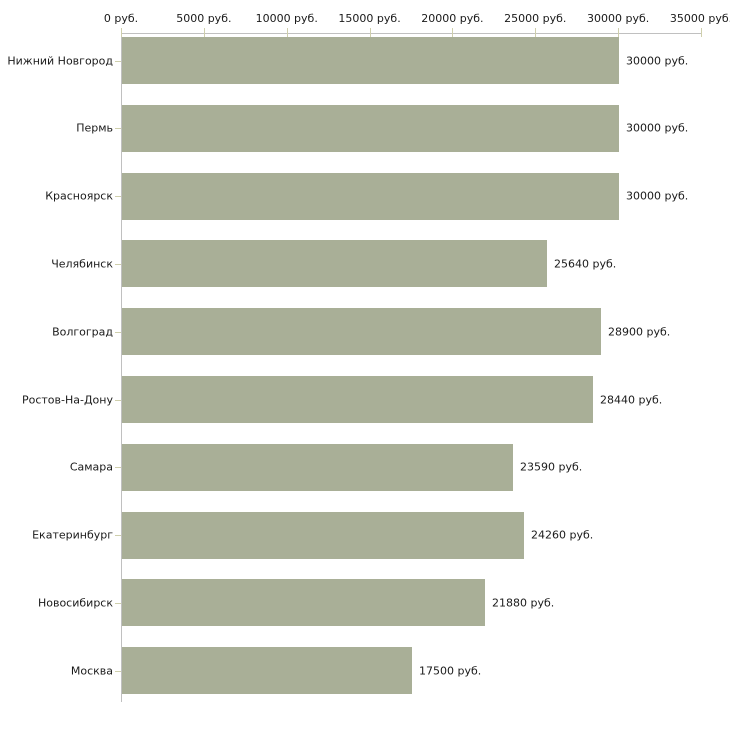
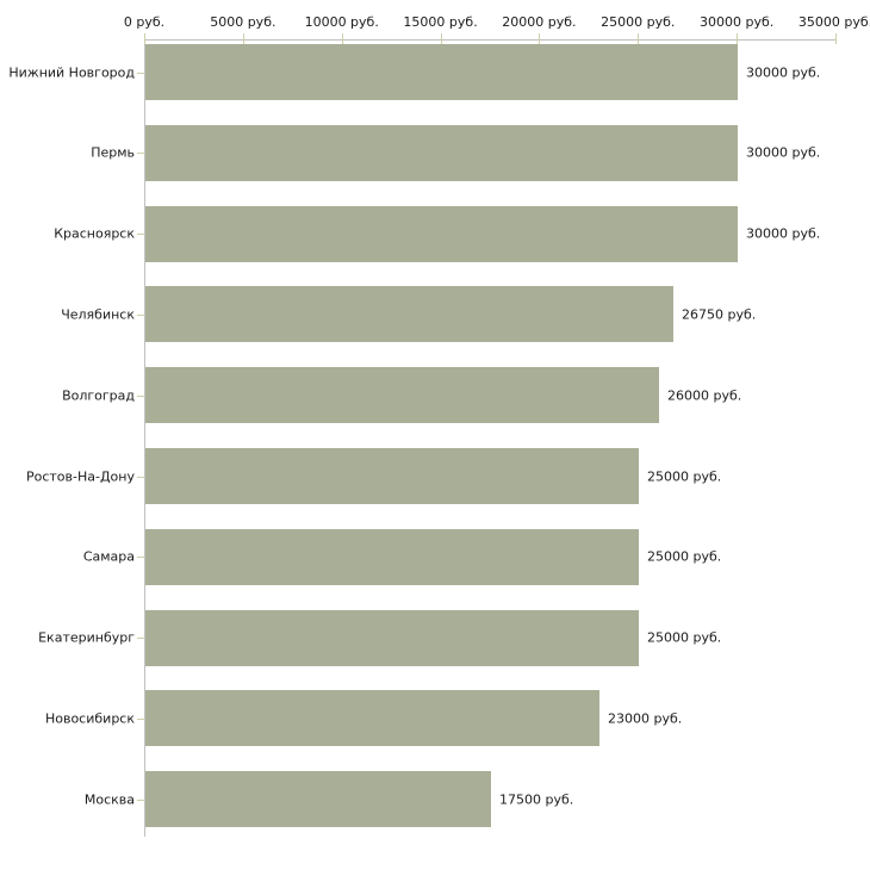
Челябинск: 25640 -> 26750
Волгоград: 28900 -> 26000
Ростов-На-Дону: 28440 -> 25000
Самара: 23590 -> 25000
Екатеринбург: 24260 -> 25000
Новосибирск: 21880 -> 23000
